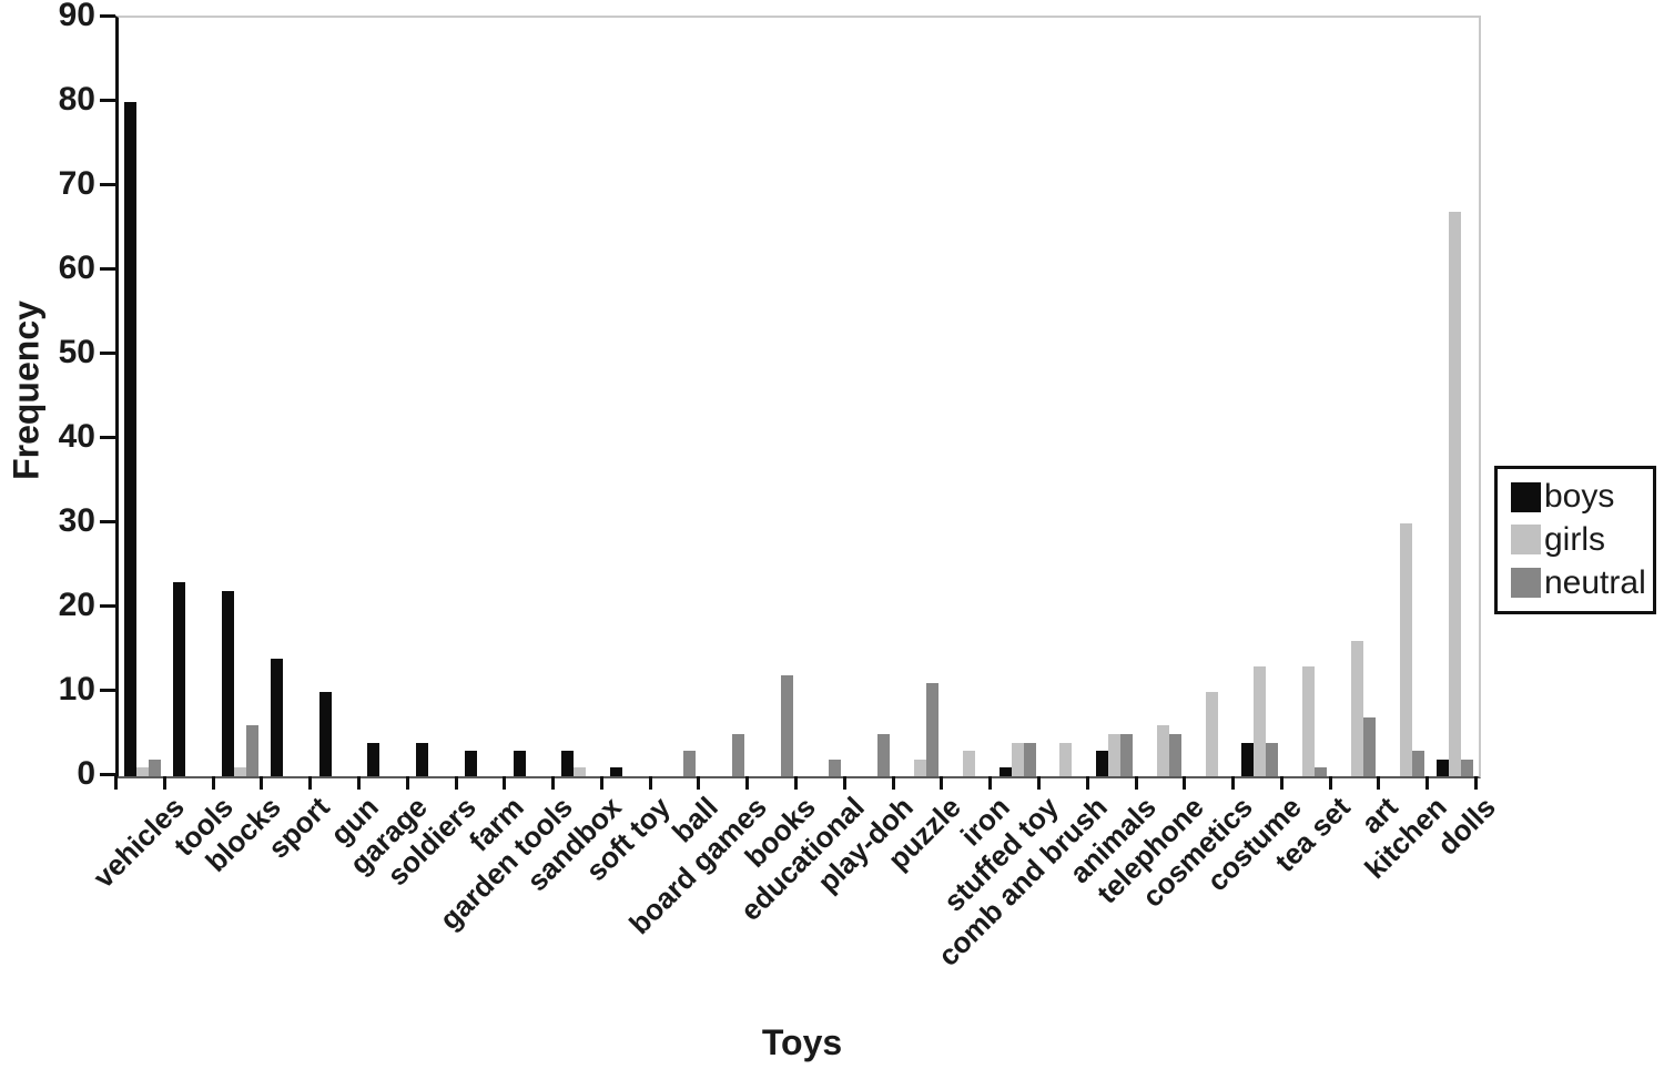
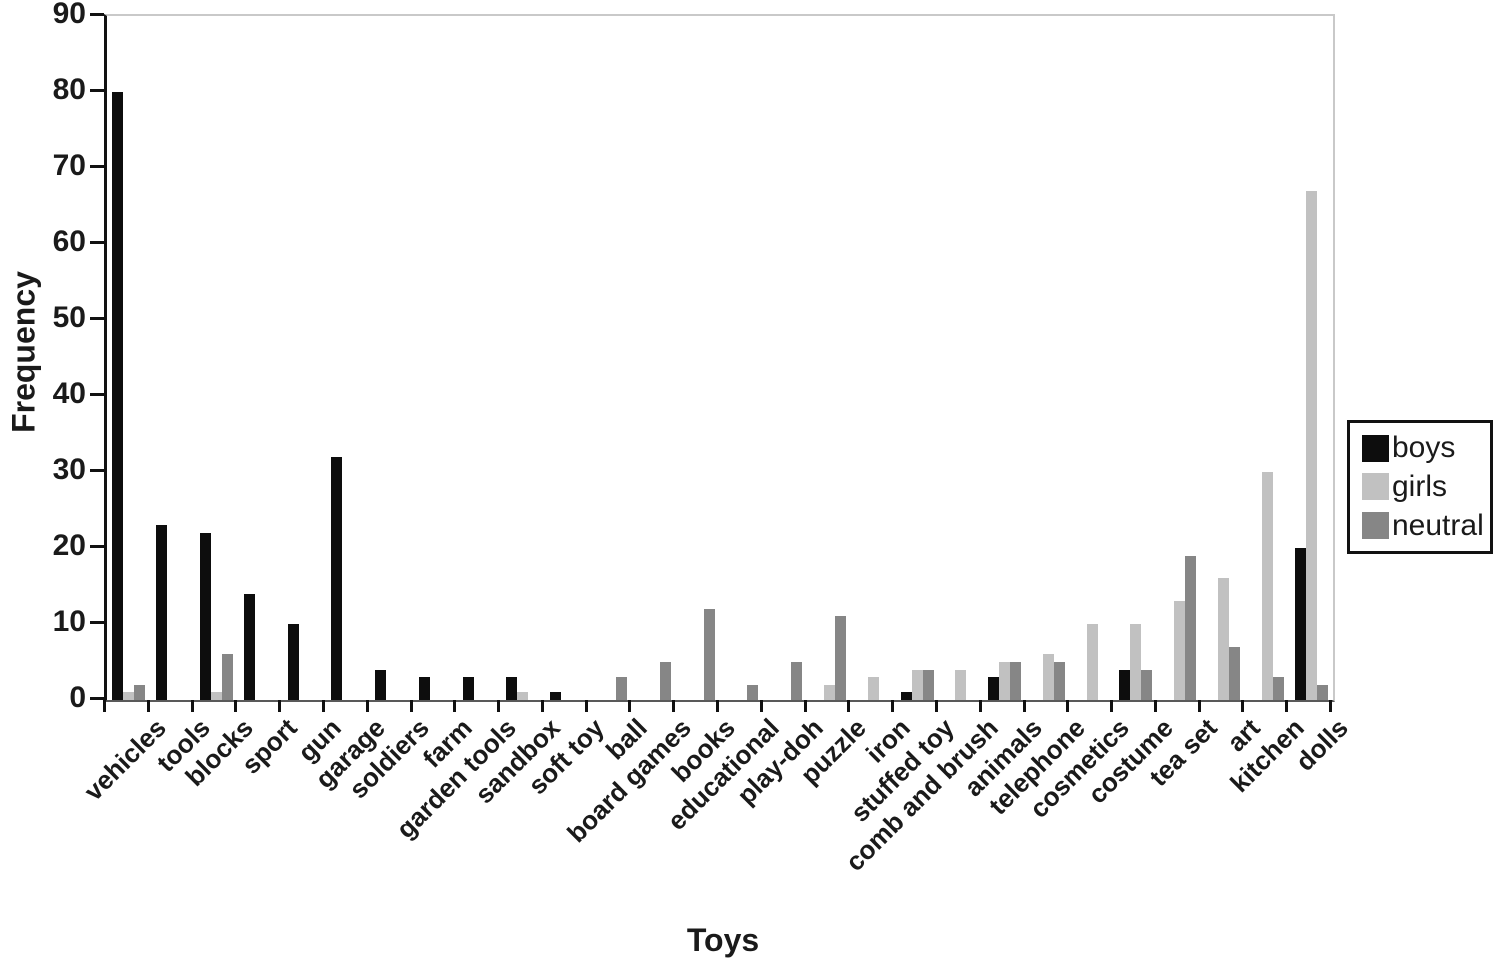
boys/garage: 4 -> 32
girls/costume: 13 -> 10
neutral/tea set: 1 -> 19
boys/dolls: 2 -> 20
